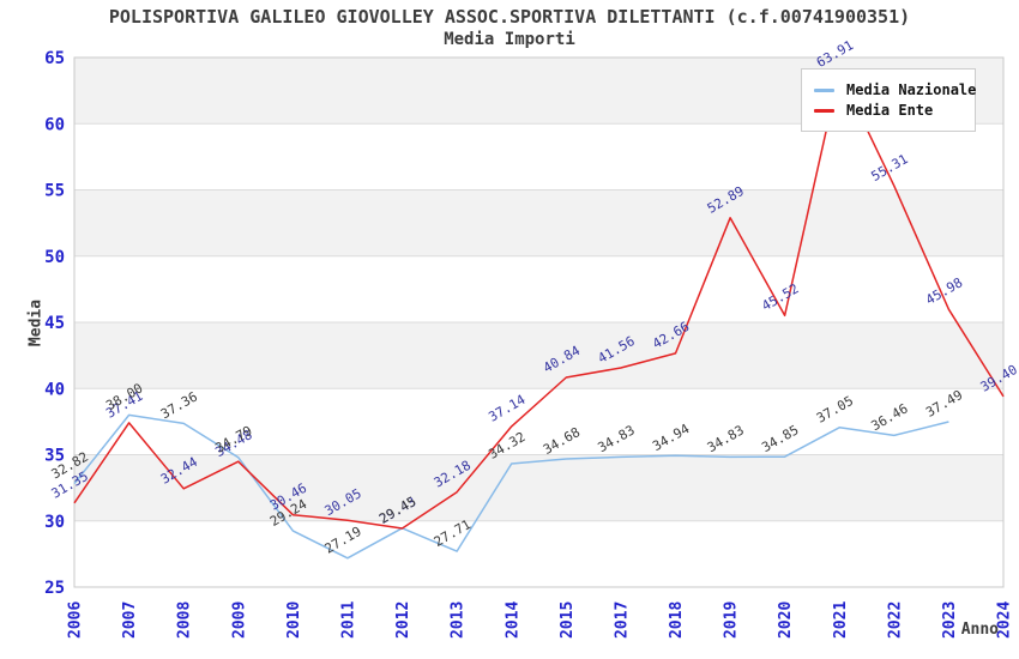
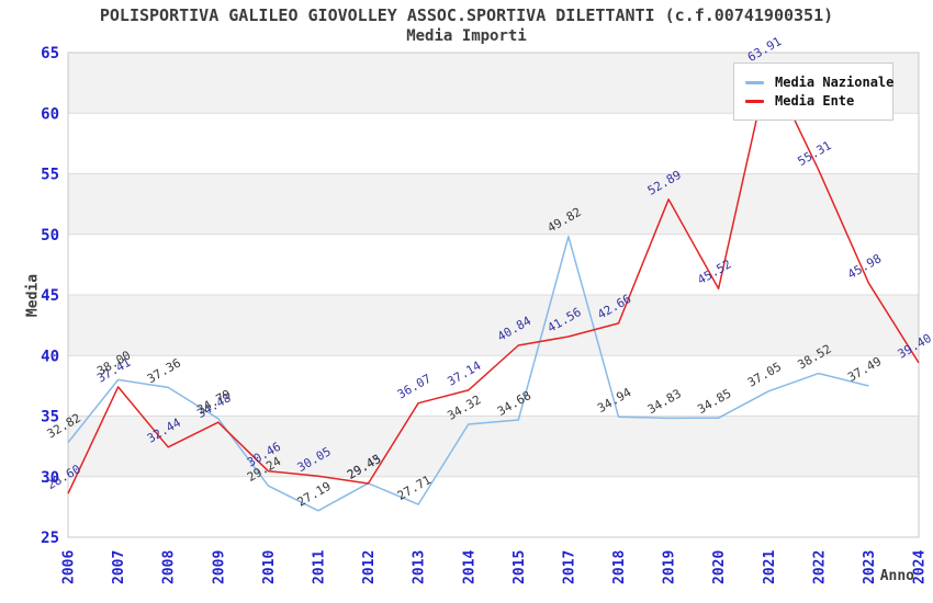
Media Ente/2006: 31.35 -> 28.60
Media Ente/2013: 32.18 -> 36.07
Media Nazionale/2017: 34.83 -> 49.82
Media Nazionale/2022: 36.46 -> 38.52
